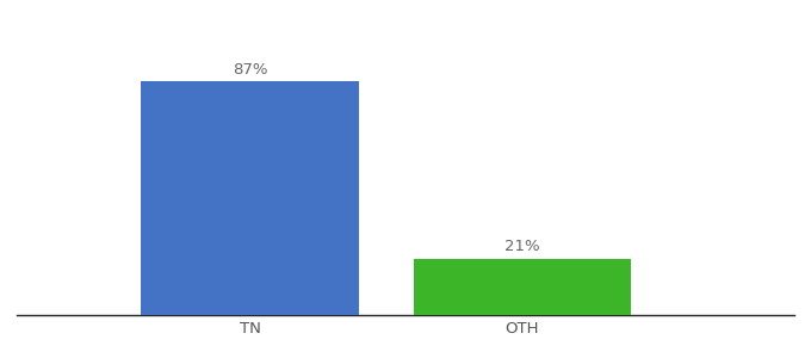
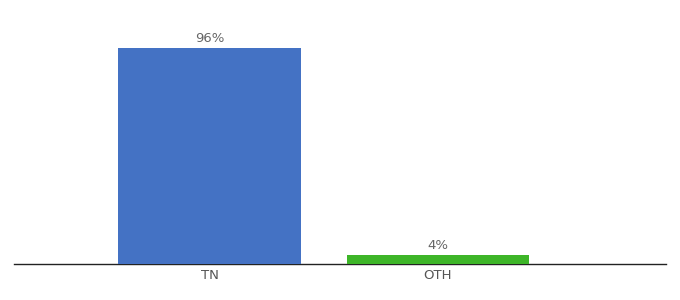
TN: 87% -> 96%
OTH: 21% -> 4%
